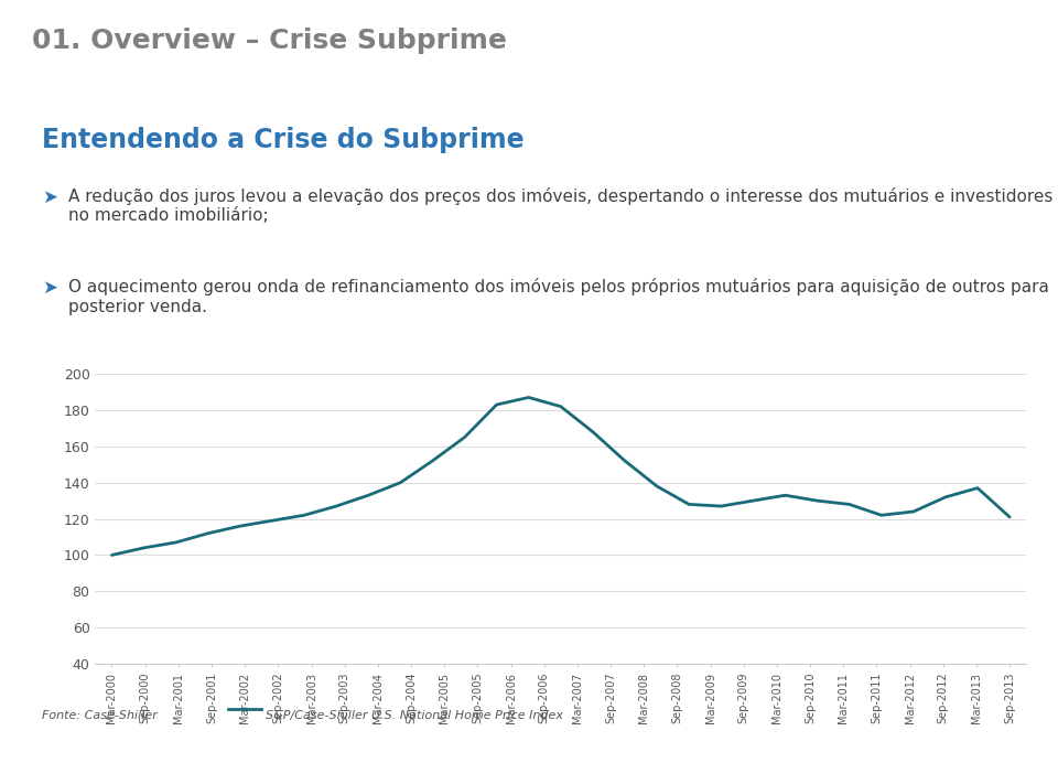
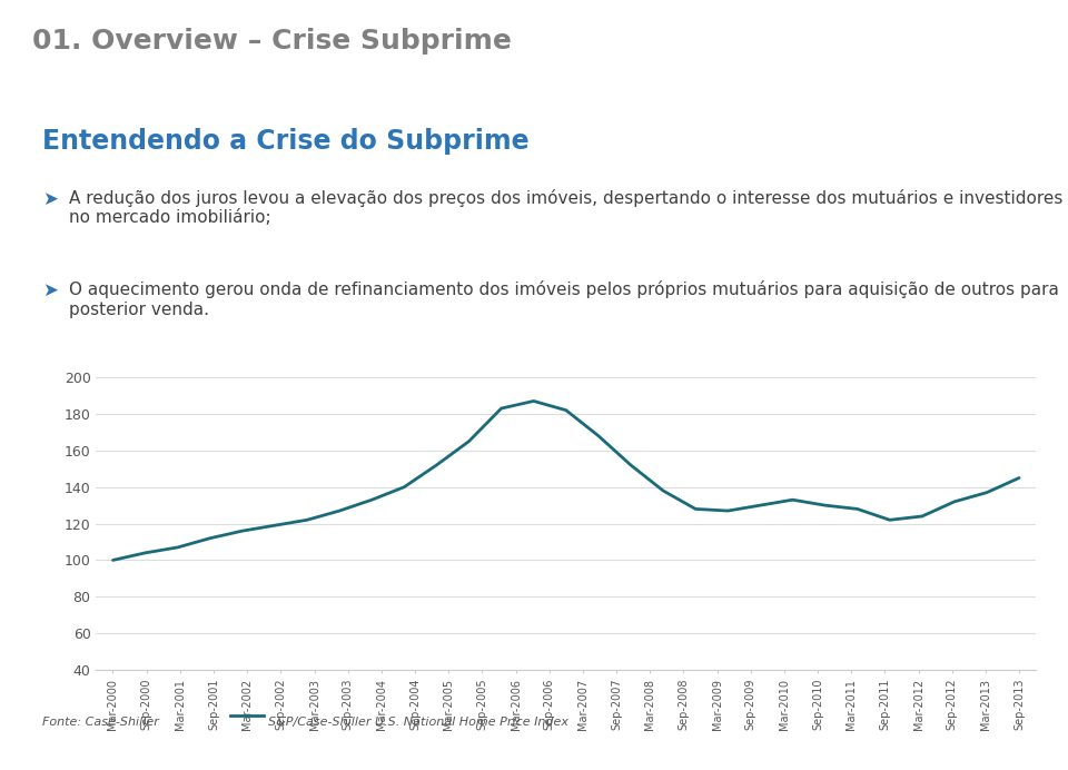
Sep-2013: 121 -> 145
